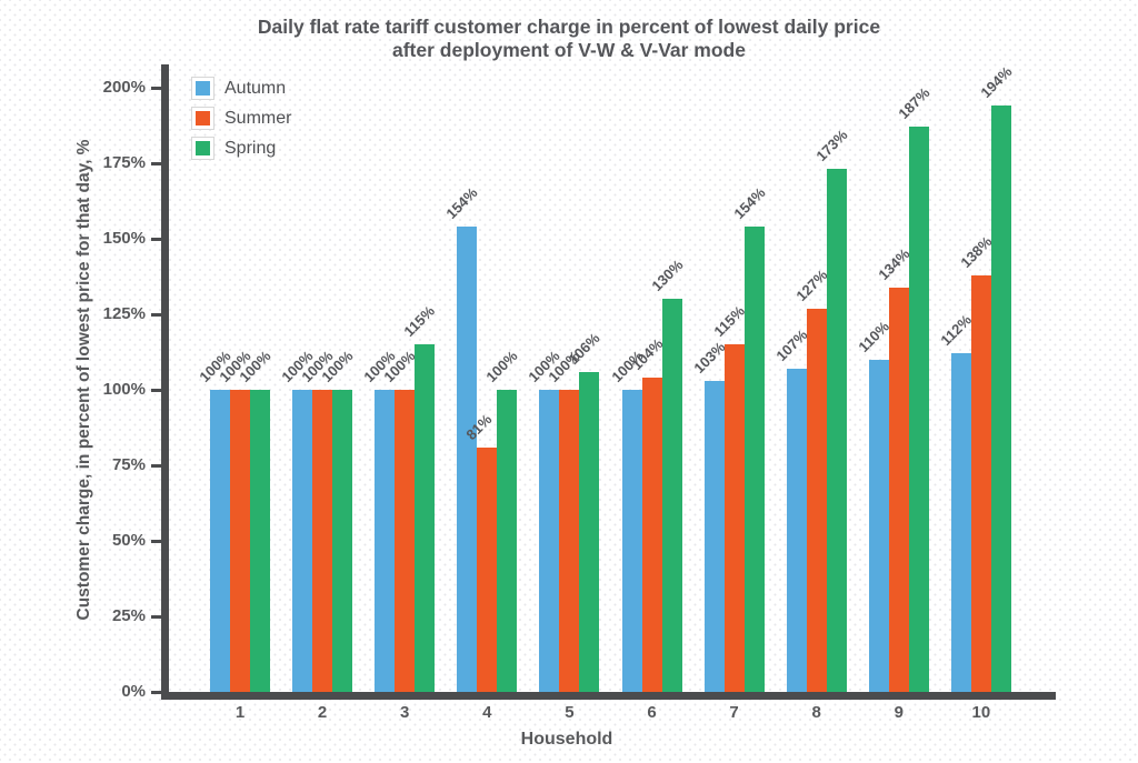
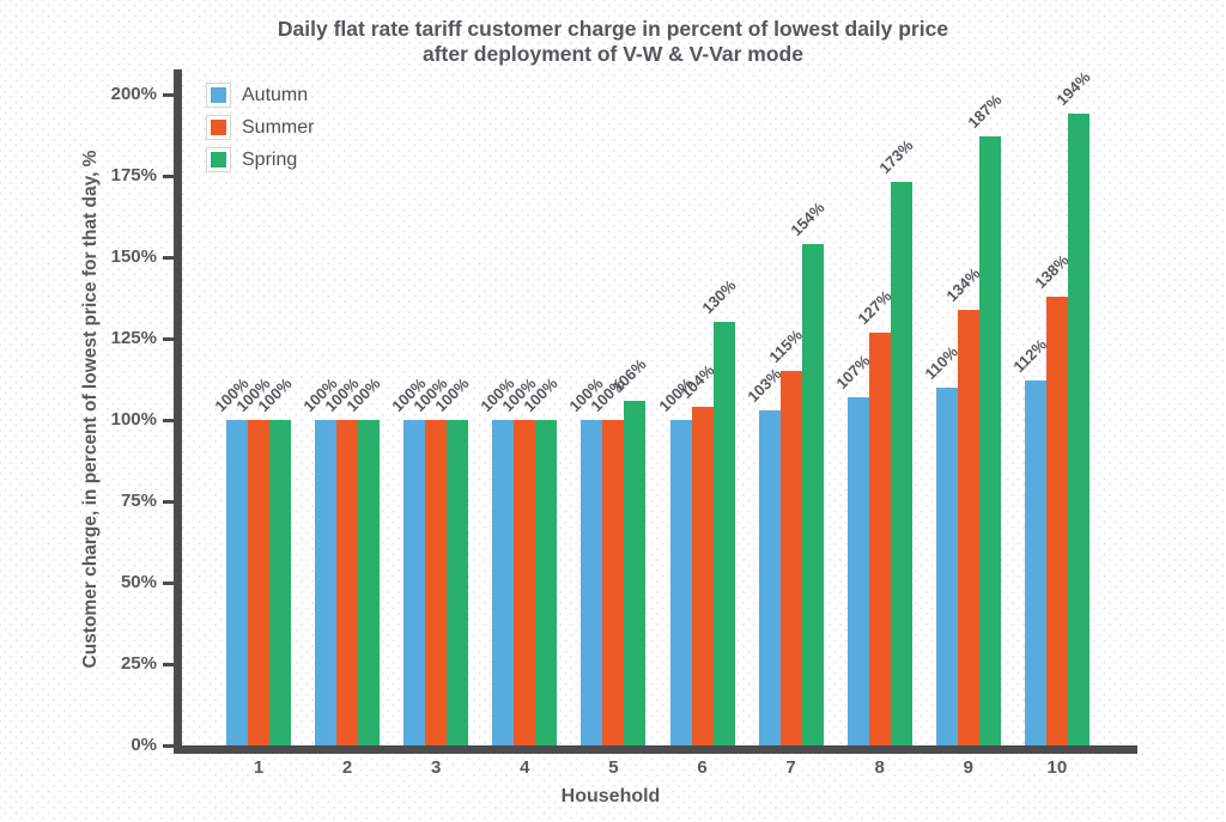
Spring/3: 115% -> 100%
Autumn/4: 154% -> 100%
Summer/4: 81% -> 100%
